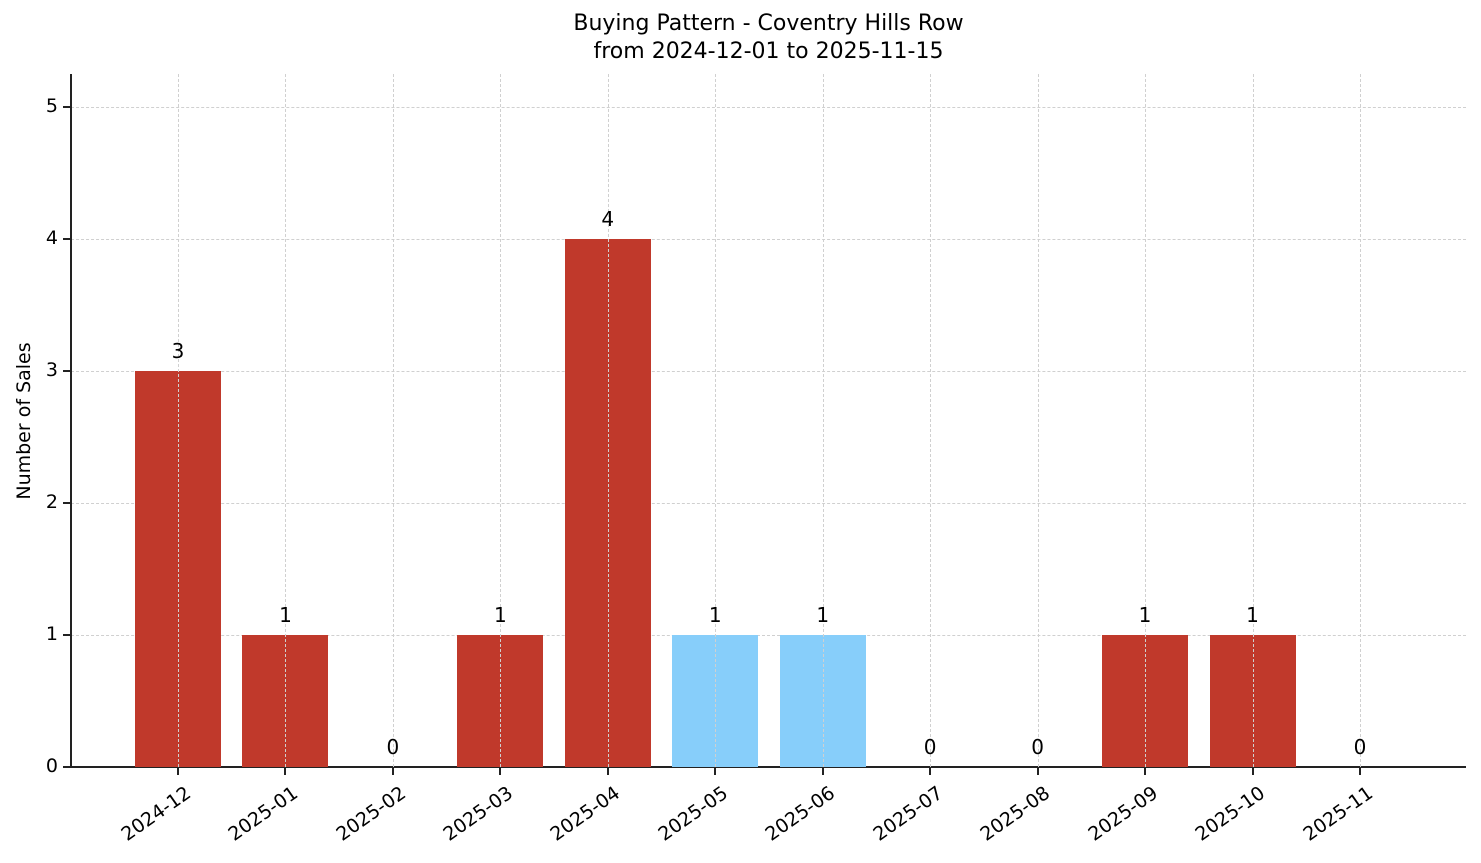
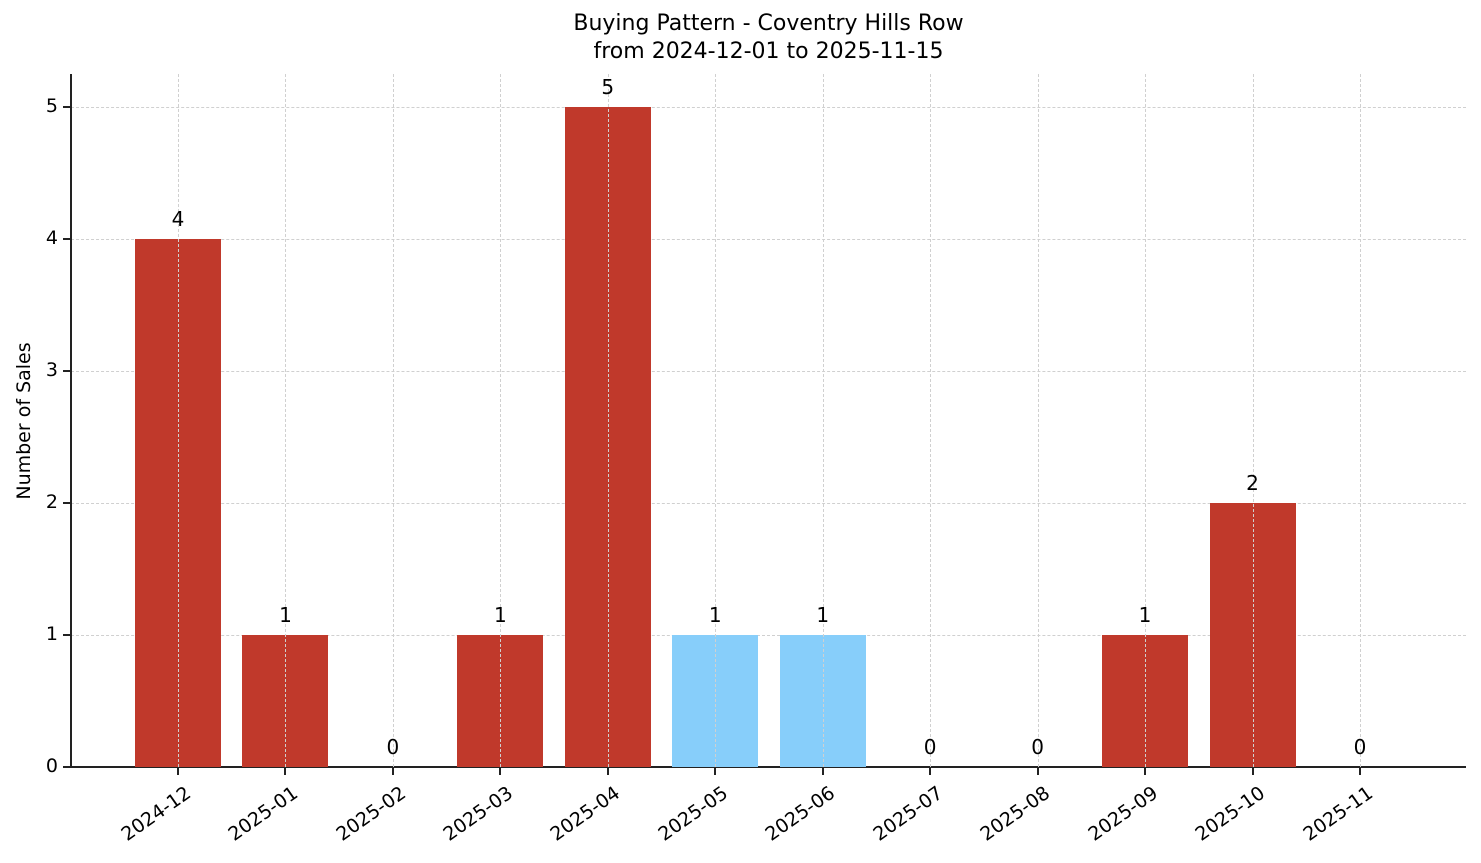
2024-12: 3 -> 4
2025-04: 4 -> 5
2025-10: 1 -> 2
